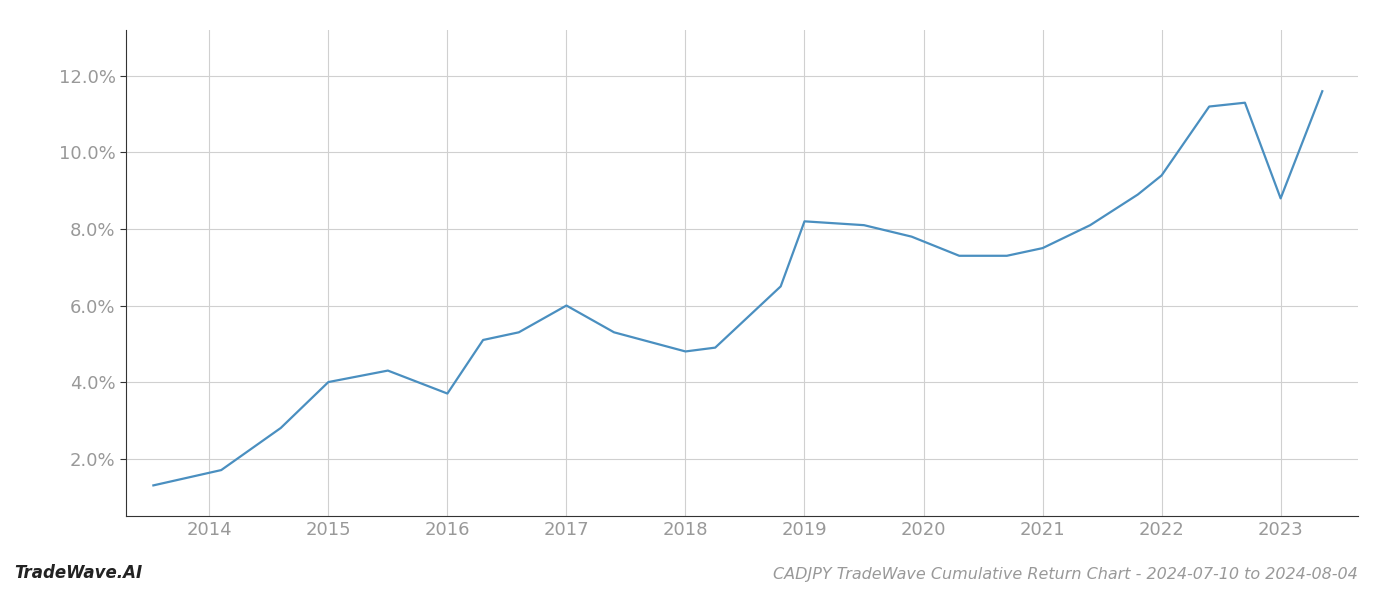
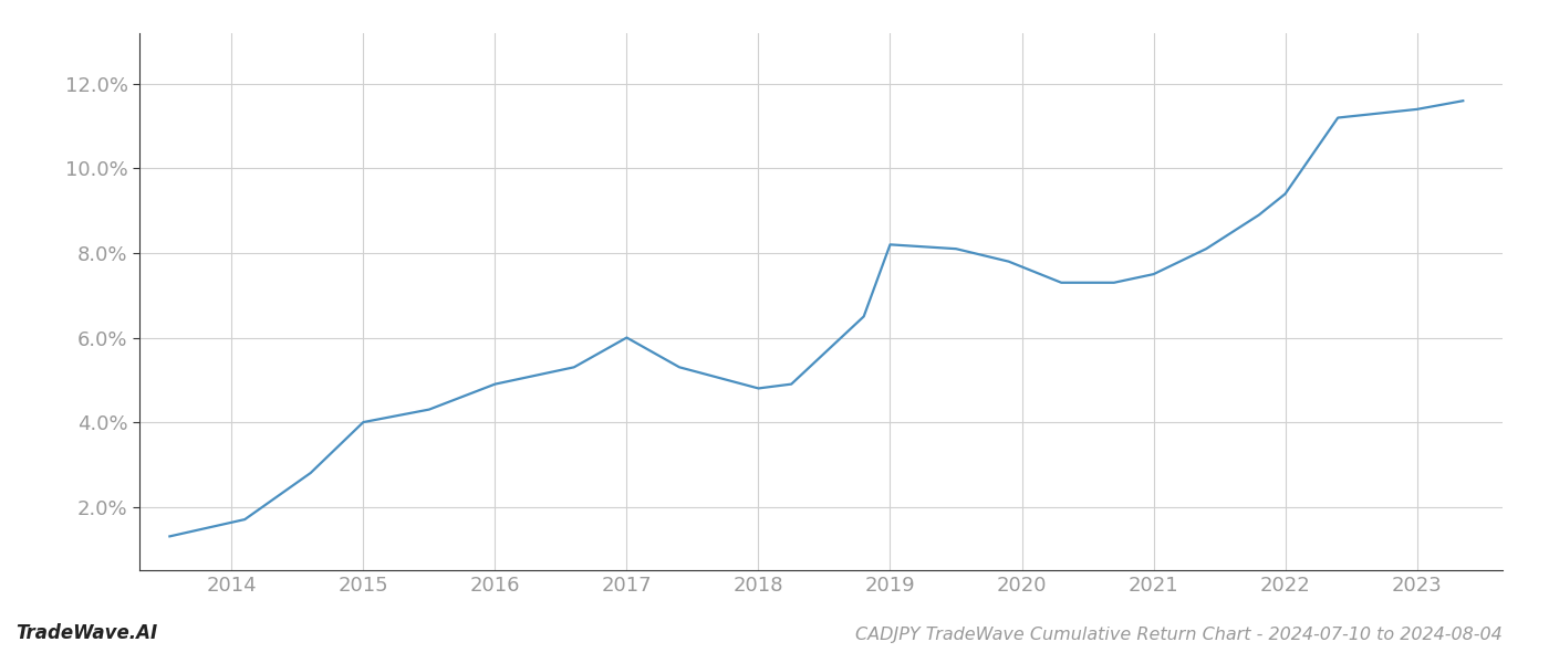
2016: 3.7% -> 4.9%
2023: 8.8% -> 11.4%
